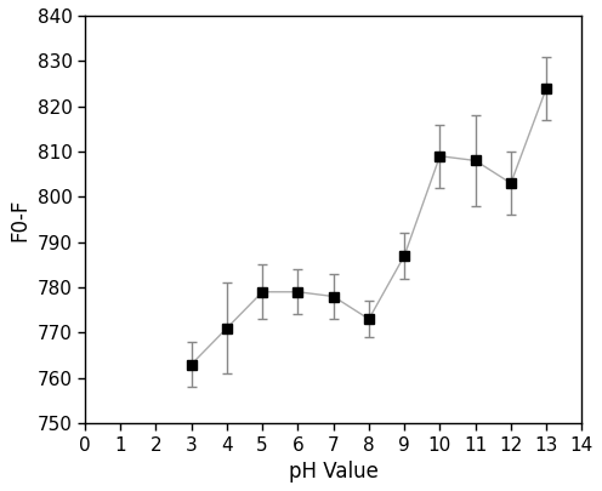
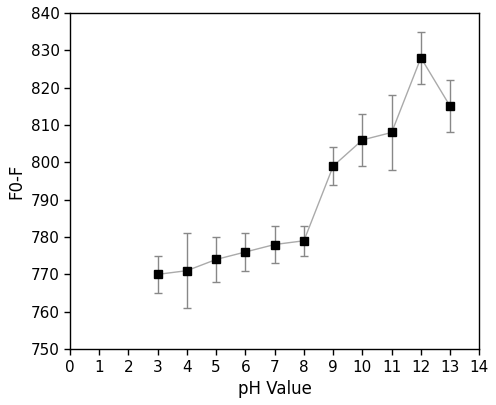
3: 763 -> 770
5: 779 -> 774
6: 779 -> 776
8: 773 -> 779
9: 787 -> 799
10: 809 -> 806
12: 803 -> 828
13: 824 -> 815
